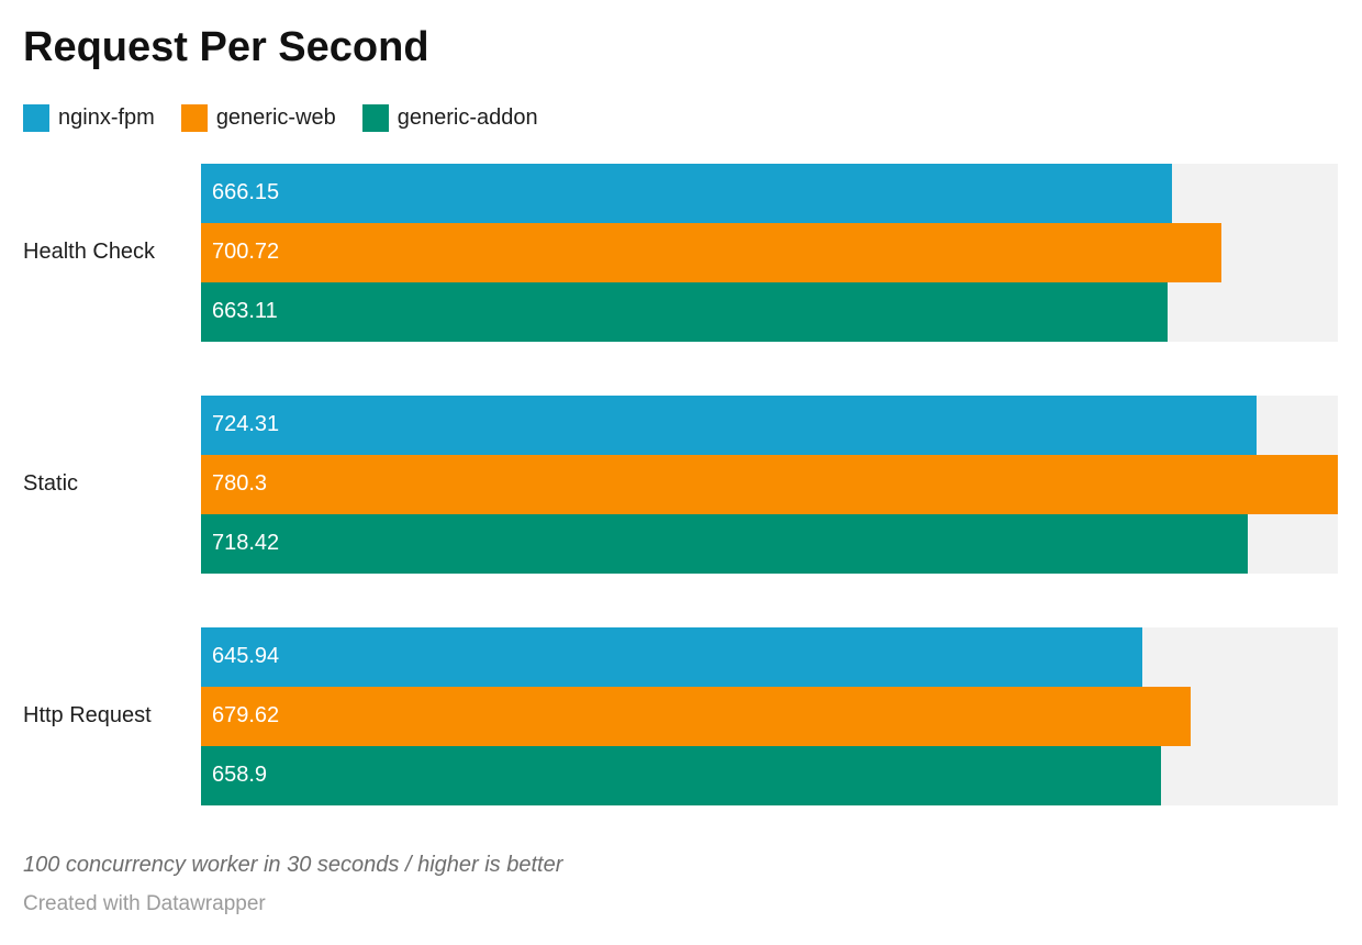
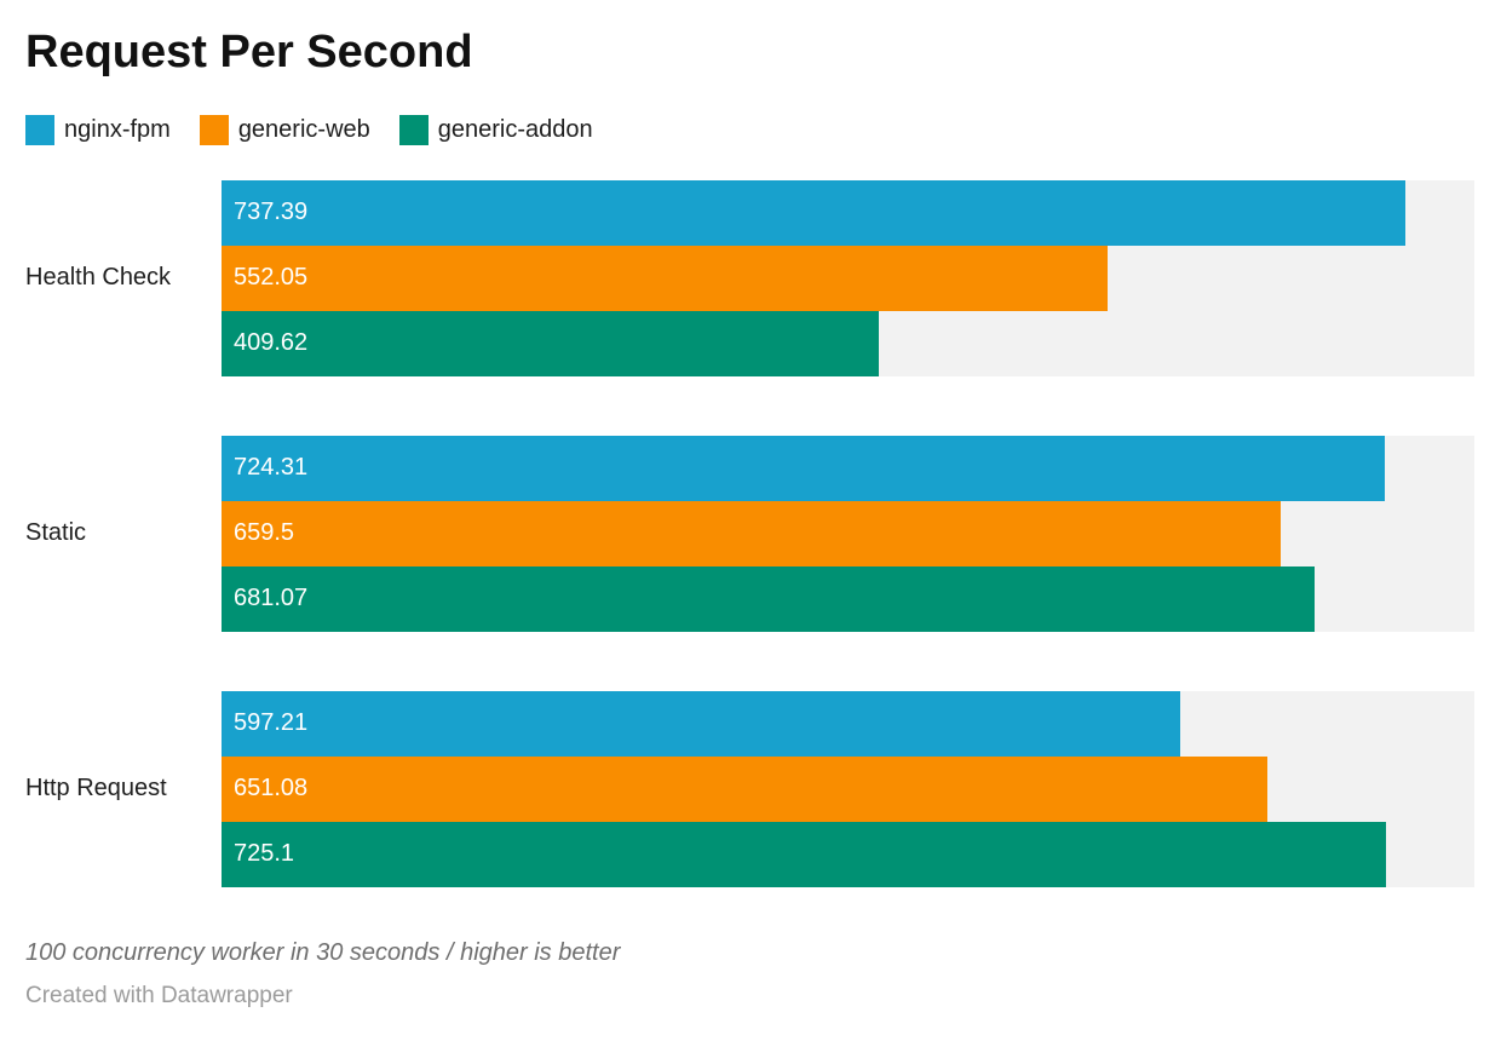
nginx-fpm/Health Check: 666.15 -> 737.39
generic-web/Health Check: 700.72 -> 552.05
generic-addon/Health Check: 663.11 -> 409.62
generic-web/Static: 780.3 -> 659.5
generic-addon/Static: 718.42 -> 681.07
nginx-fpm/Http Request: 645.94 -> 597.21
generic-web/Http Request: 679.62 -> 651.08
generic-addon/Http Request: 658.9 -> 725.1
